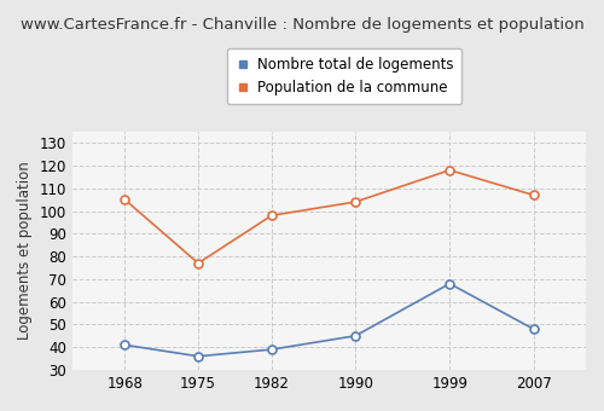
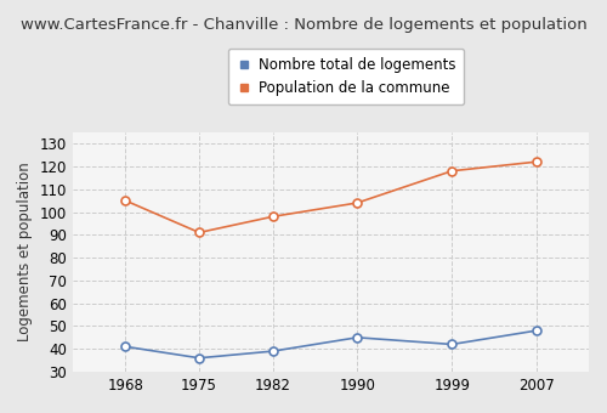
Population de la commune/1975: 77 -> 91
Nombre total de logements/1999: 68 -> 42
Population de la commune/2007: 107 -> 122
